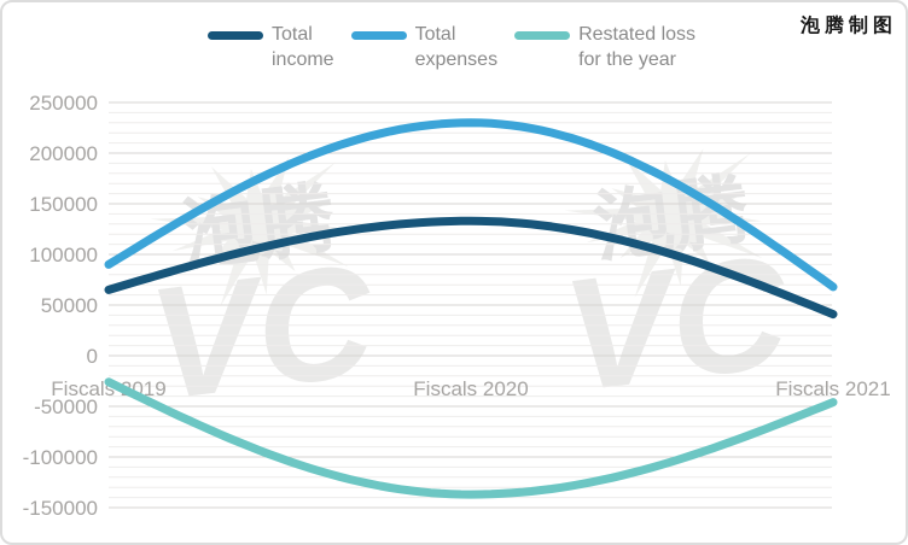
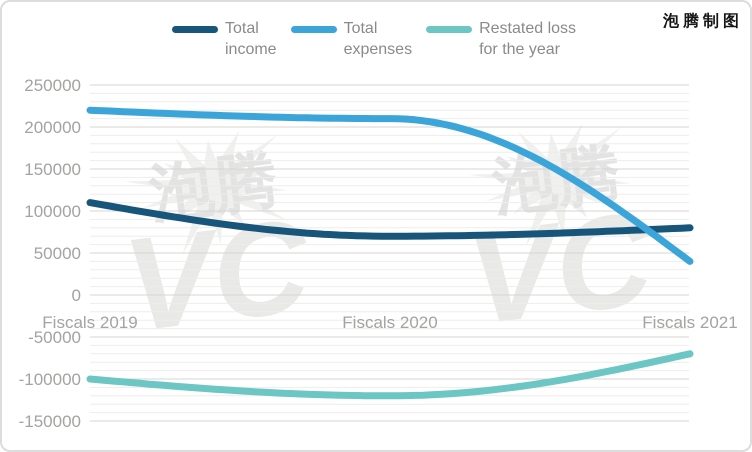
Total income/Fiscals 2019: 60000 -> 110000
Total expenses/Fiscals 2019: 90000 -> 220000
Restated loss for the year/Fiscals 2019: -30000 -> -100000
Total income/Fiscals 2020: 130000 -> 70000
Total expenses/Fiscals 2020: 230000 -> 210000
Restated loss for the year/Fiscals 2020: -140000 -> -120000
Total income/Fiscals 2021: 40000 -> 80000
Total expenses/Fiscals 2021: 70000 -> 40000
Restated loss for the year/Fiscals 2021: -50000 -> -70000
